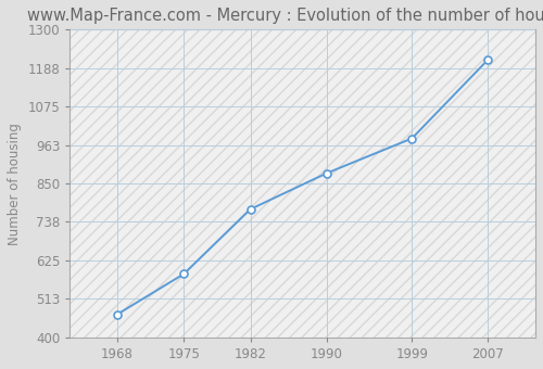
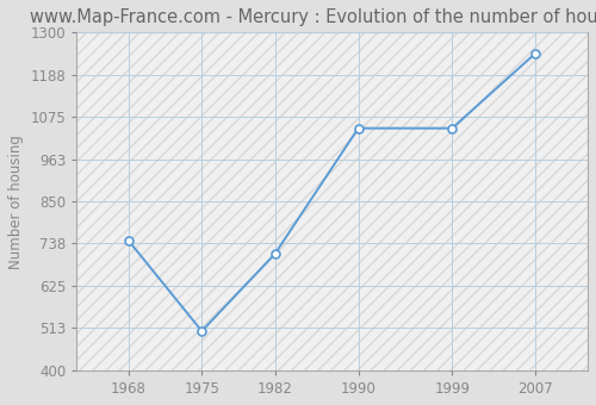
1968: 468 -> 745
1975: 586 -> 505
1982: 775 -> 710
1990: 880 -> 1045
1999: 982 -> 1045
2007: 1212 -> 1245
